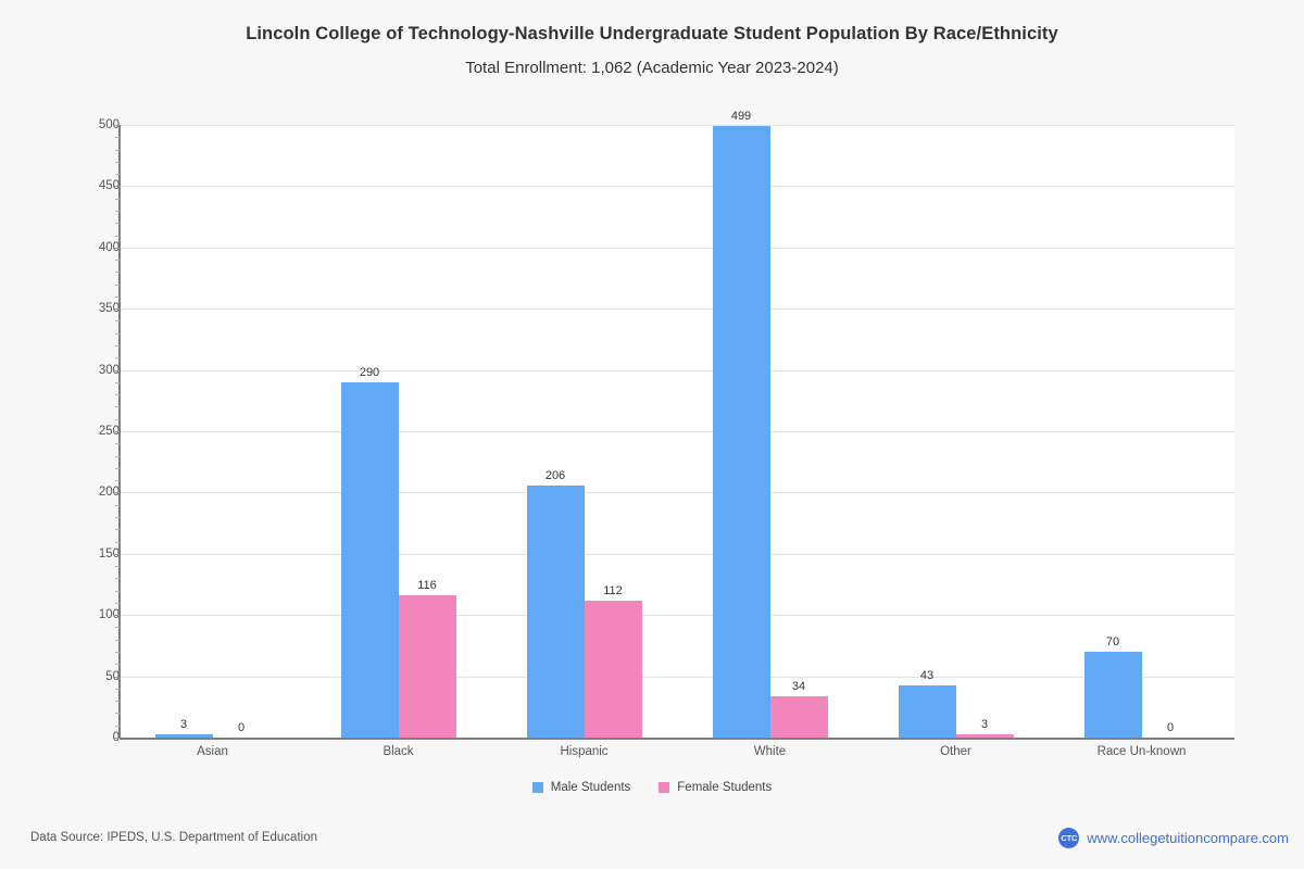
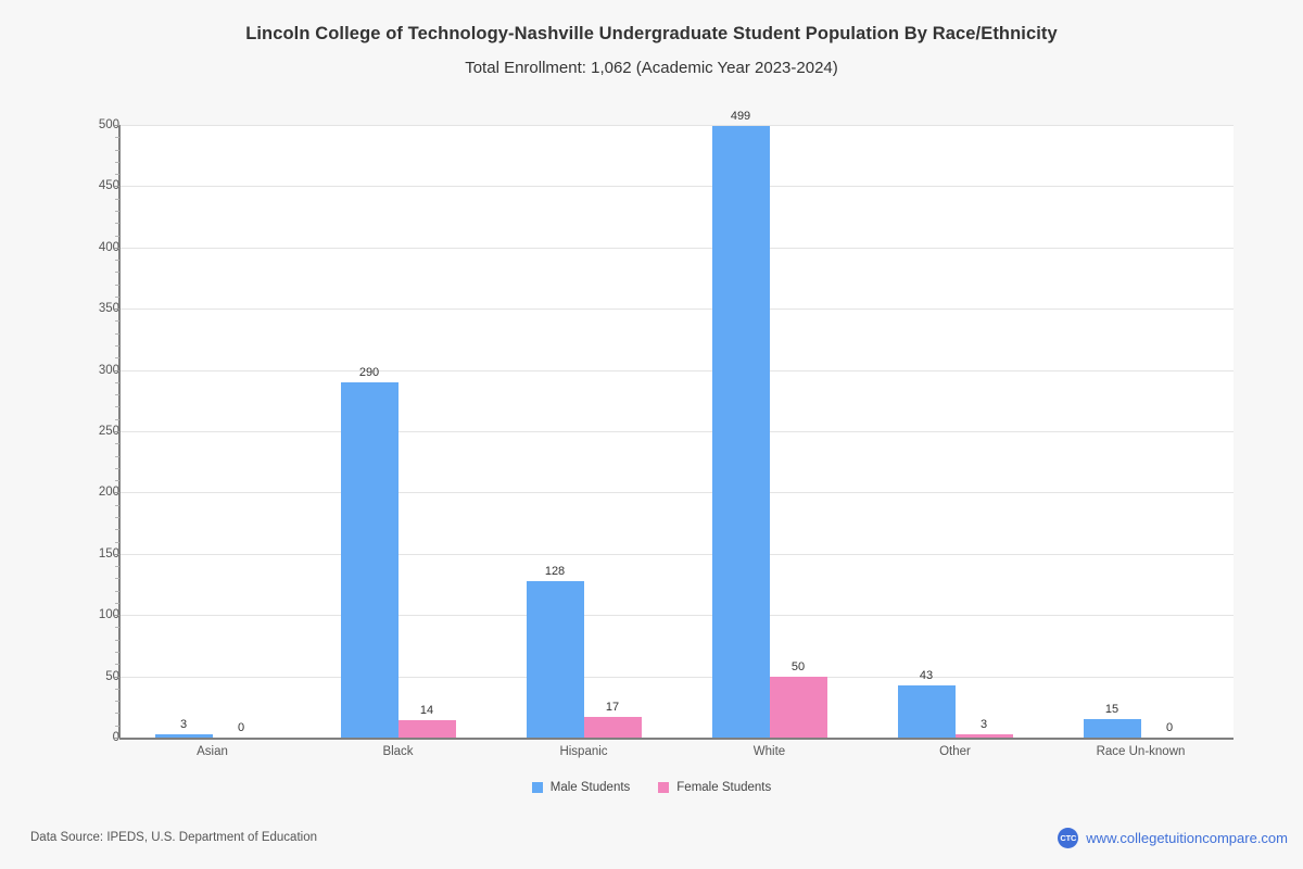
Female Students/Black: 116 -> 14
Male Students/Hispanic: 206 -> 128
Female Students/Hispanic: 112 -> 17
Female Students/White: 34 -> 50
Male Students/Race Un-known: 70 -> 15
